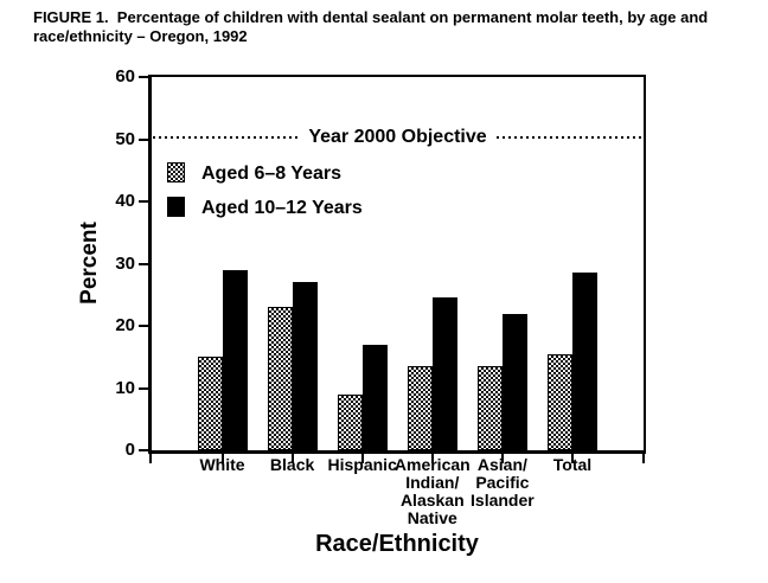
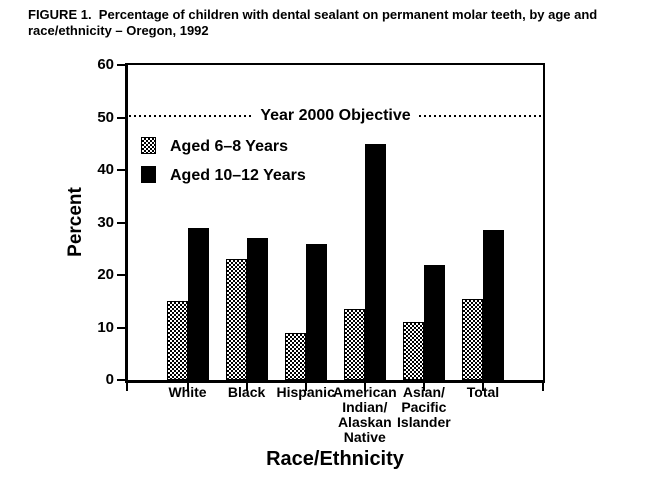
Aged 10–12 Years/Hispanic: 17 -> 26
Aged 10–12 Years/American Indian/ Alaskan Native: 24 -> 45
Aged 6–8 Years/Asian/ Pacific Islander: 14 -> 11
